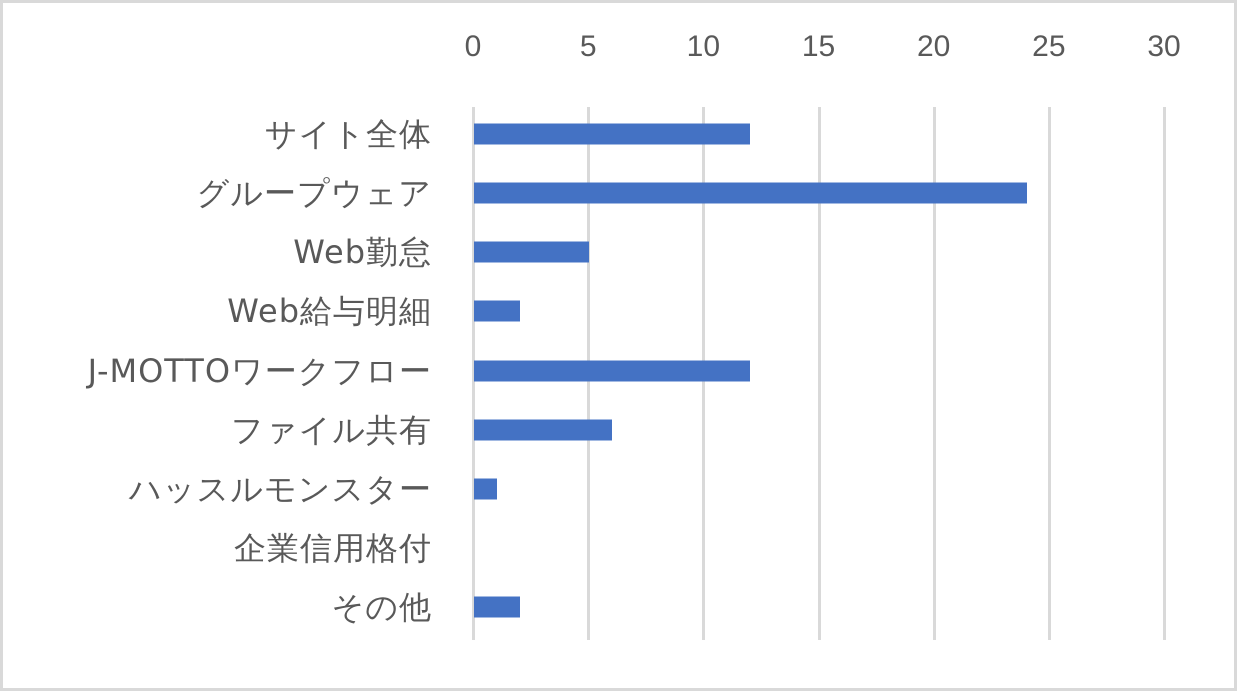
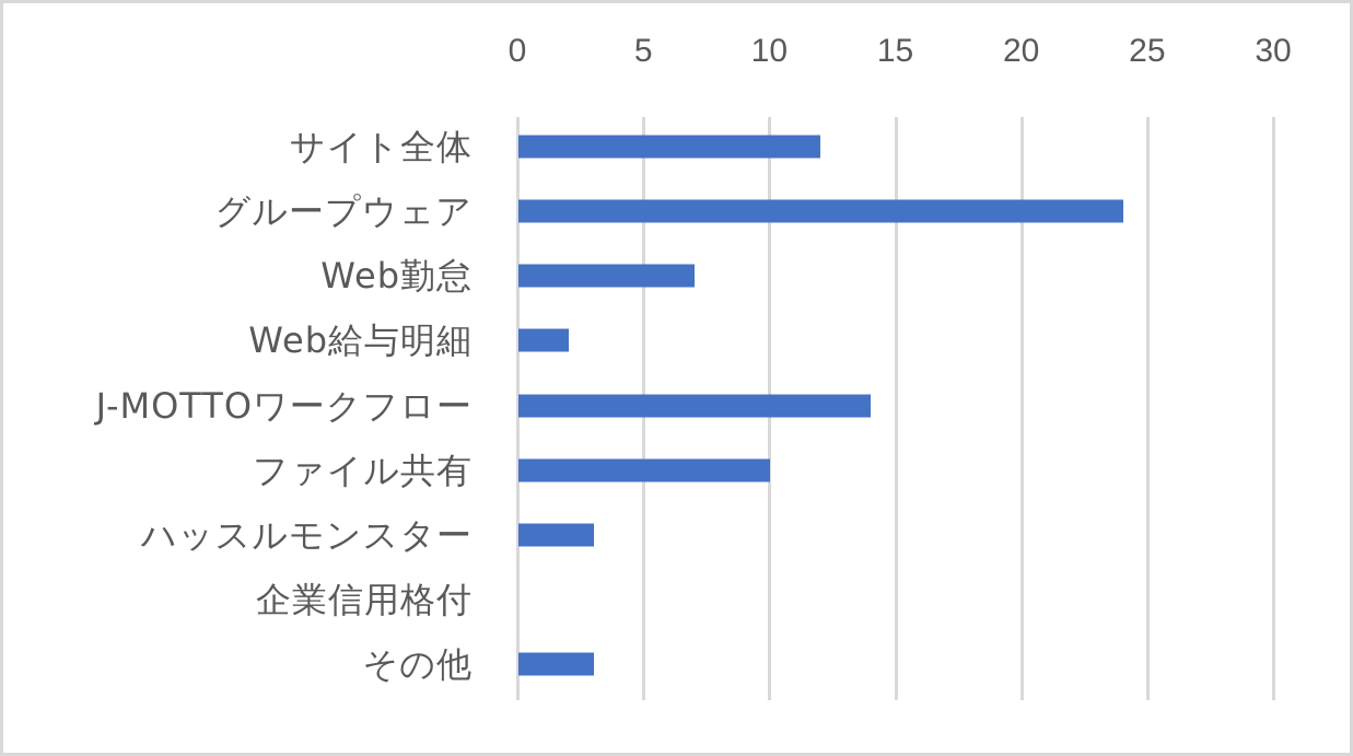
Web勤怠: 5 -> 7
J-MOTTOワークフロー: 12 -> 14
ファイル共有: 6 -> 10
ハッスルモンスター: 1 -> 3
その他: 2 -> 3
